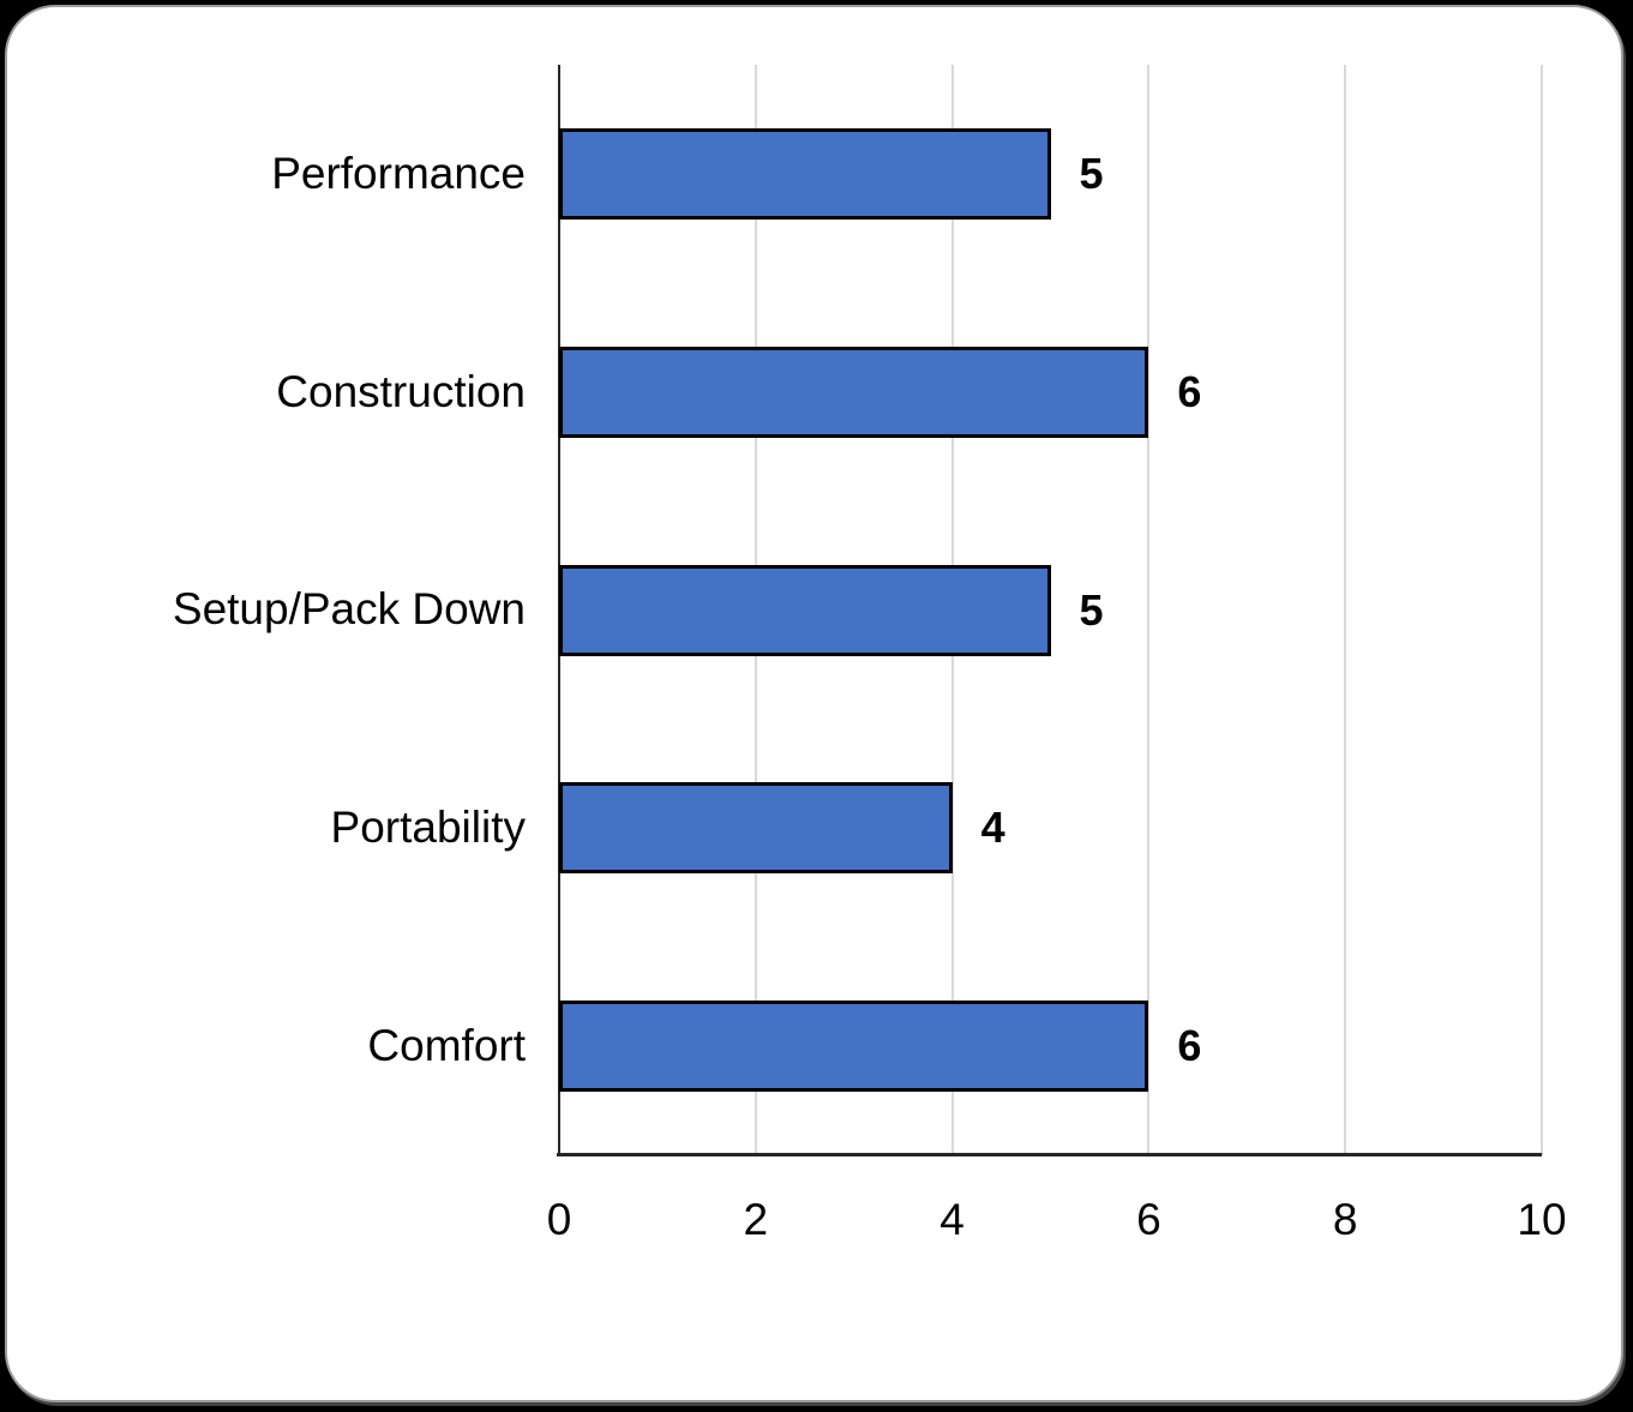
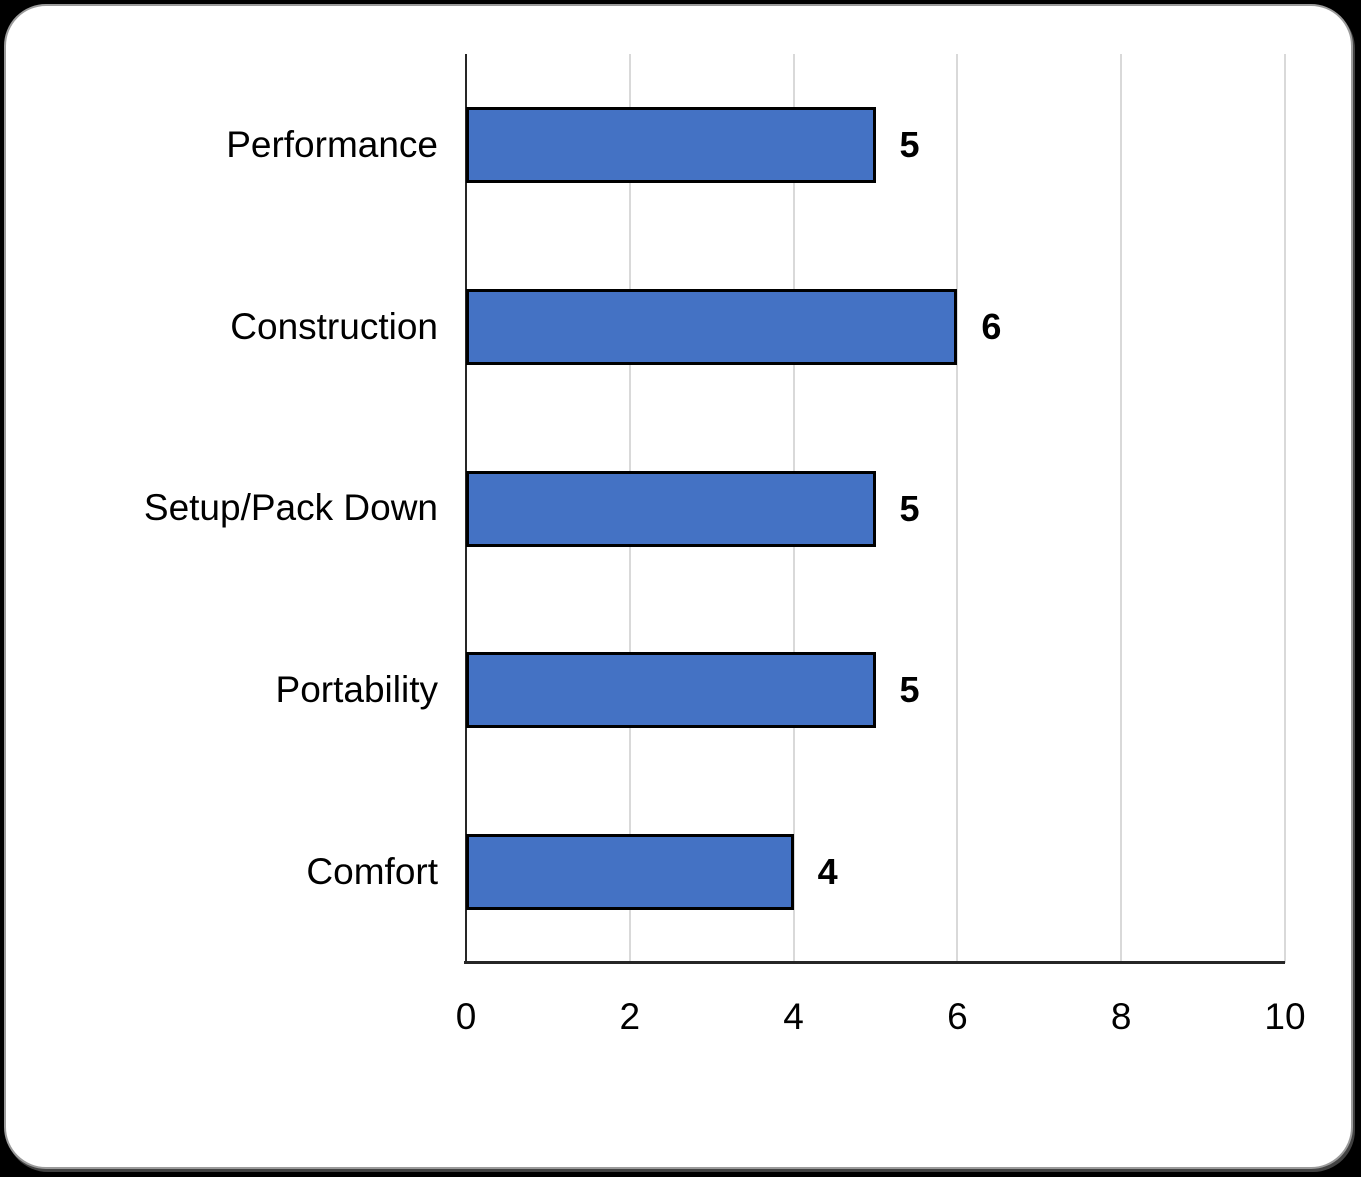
Portability: 4 -> 5
Comfort: 6 -> 4
